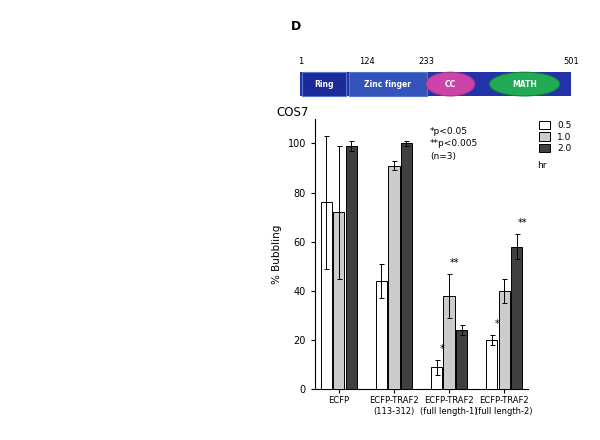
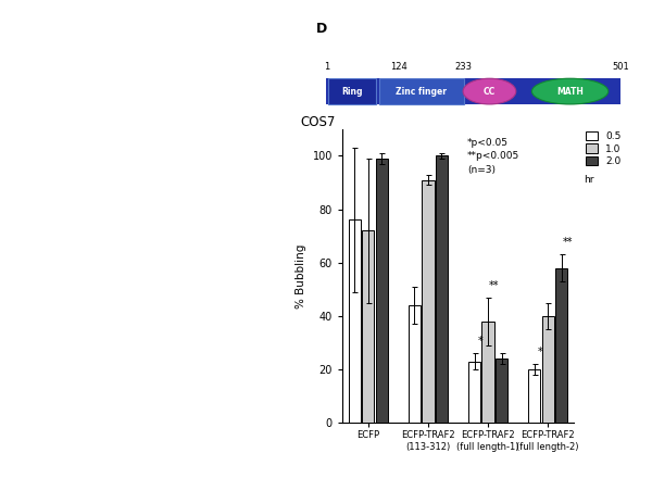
0.5/ECFP-TRAF2 (full length-1): 9 -> 23
